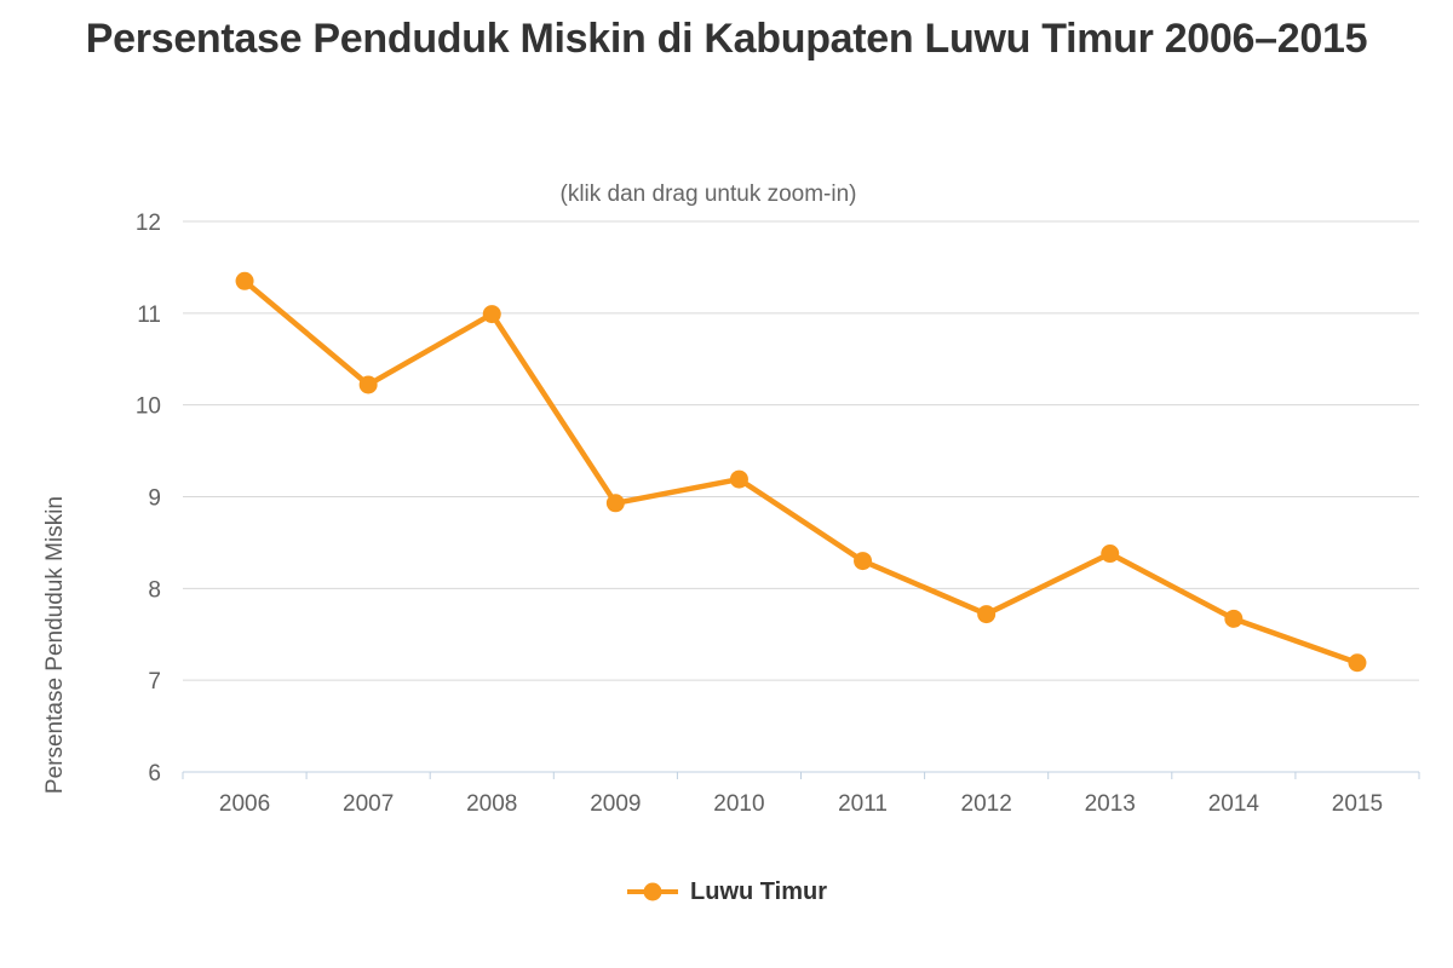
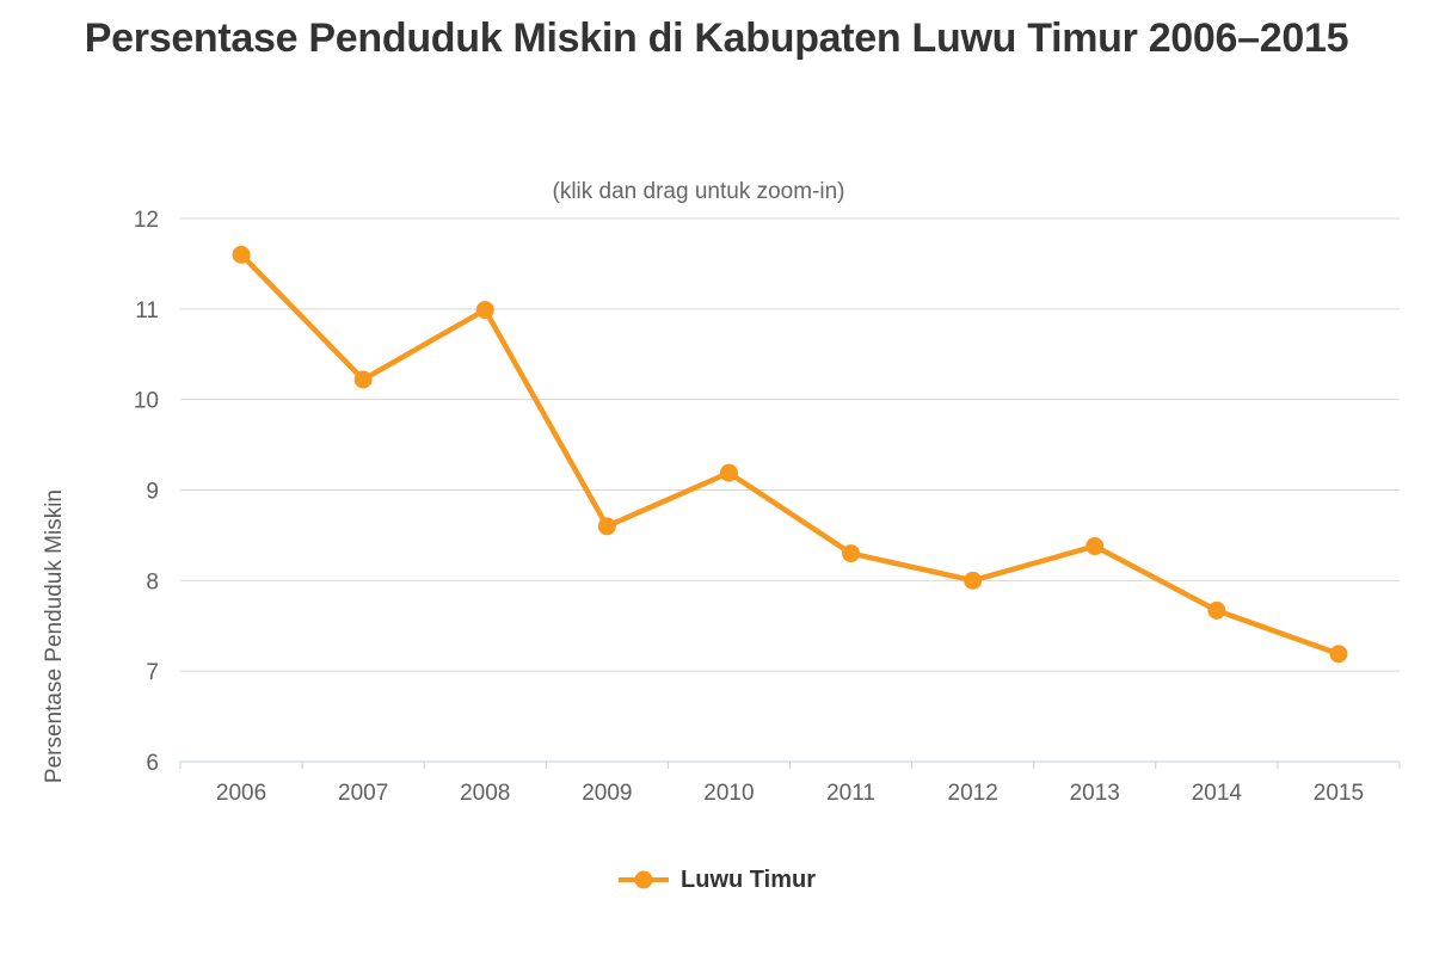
2006: 11.3 -> 11.6
2009: 8.9 -> 8.6
2012: 7.7 -> 8.0
